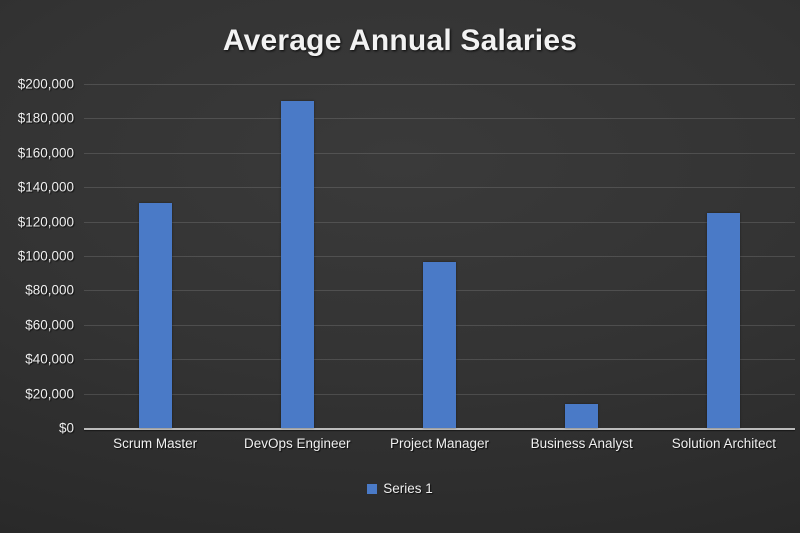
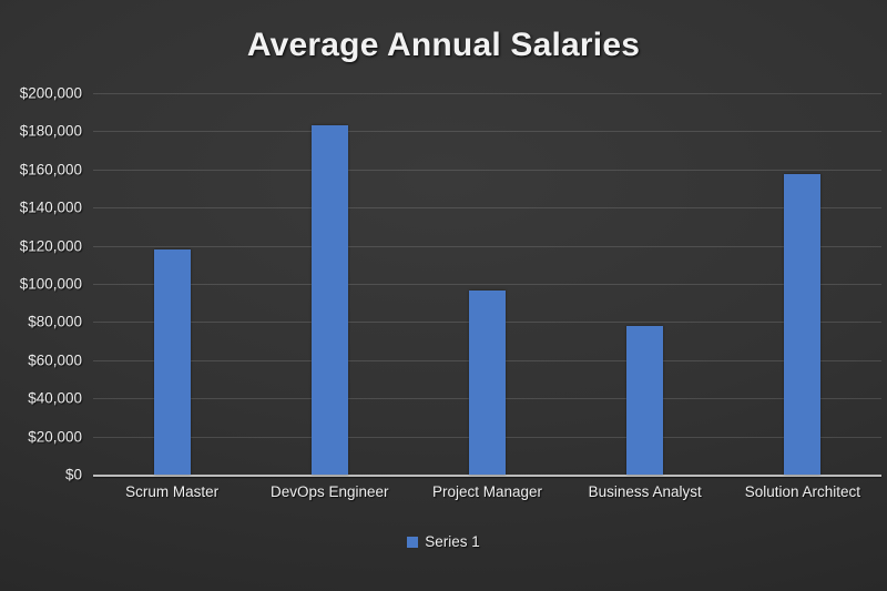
Scrum Master: $131000 -> $118000
DevOps Engineer: $190000 -> $183000
Business Analyst: $14000 -> $78000
Solution Architect: $125000 -> $158000
